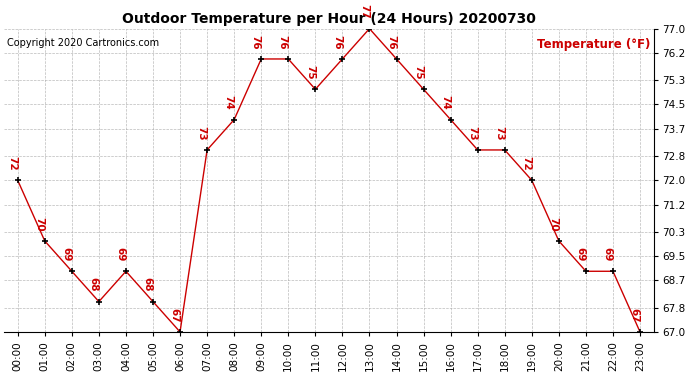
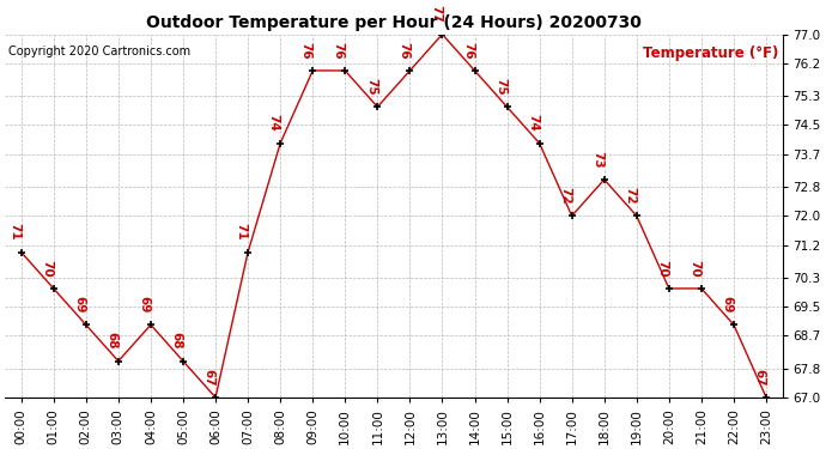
00:00: 72 -> 71
07:00: 73 -> 71
17:00: 73 -> 72
21:00: 69 -> 70
